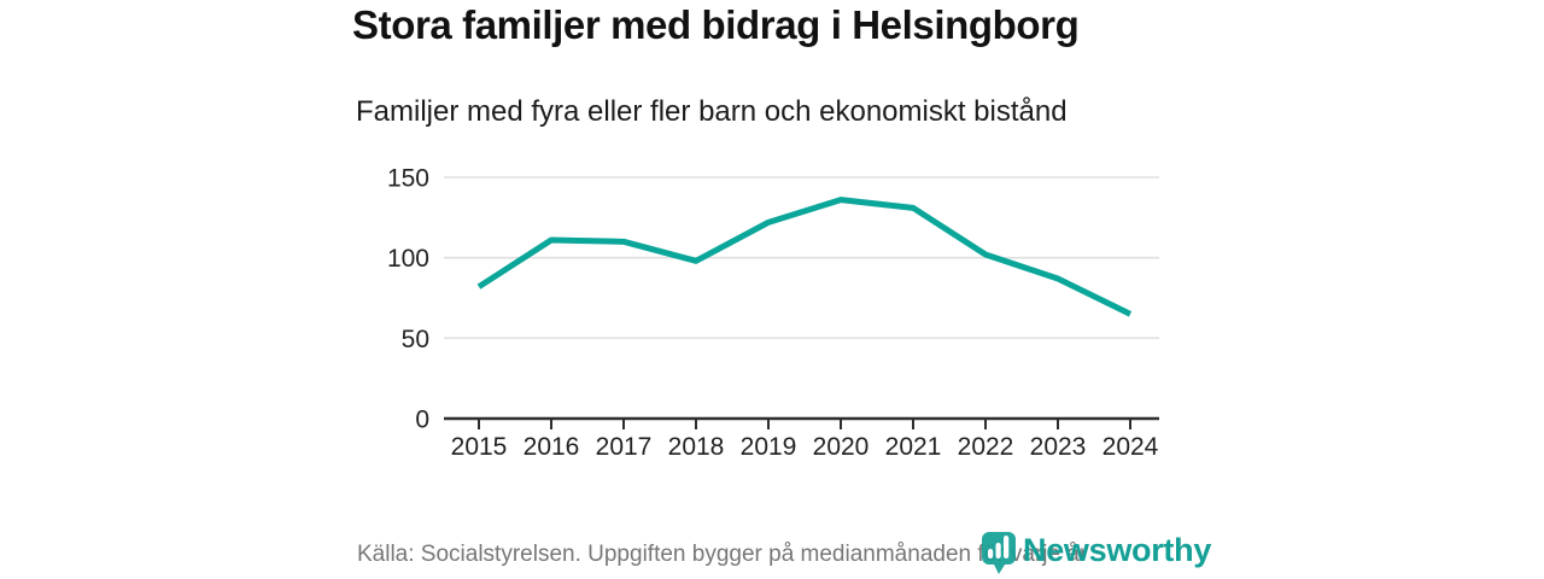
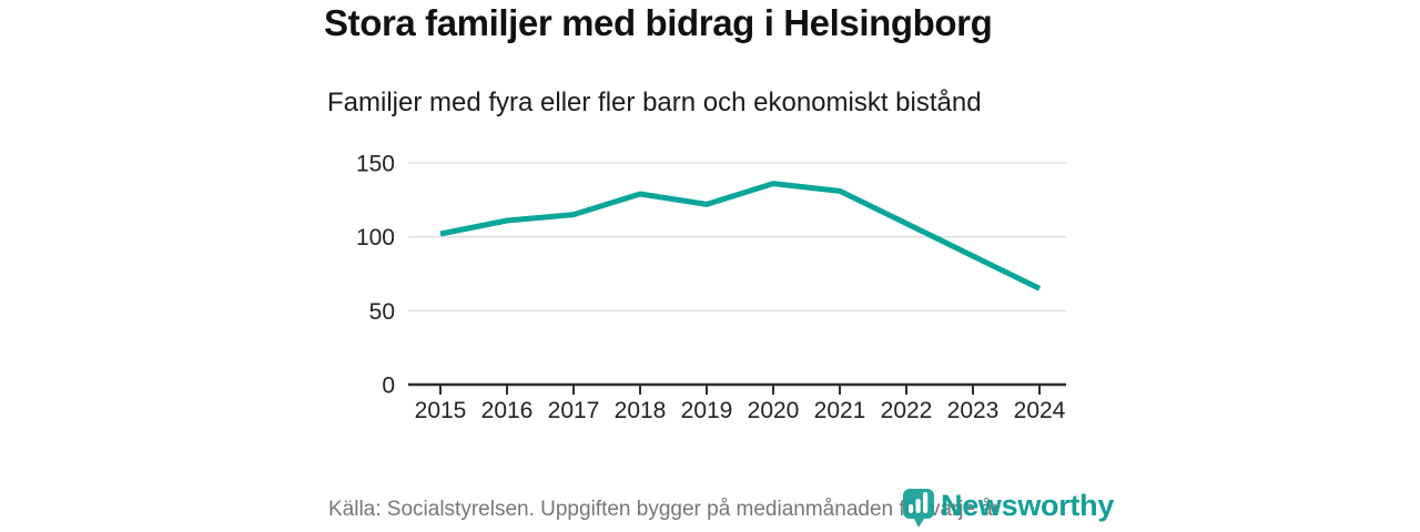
2015: 82 -> 102
2017: 110 -> 115
2018: 98 -> 129
2022: 102 -> 109
